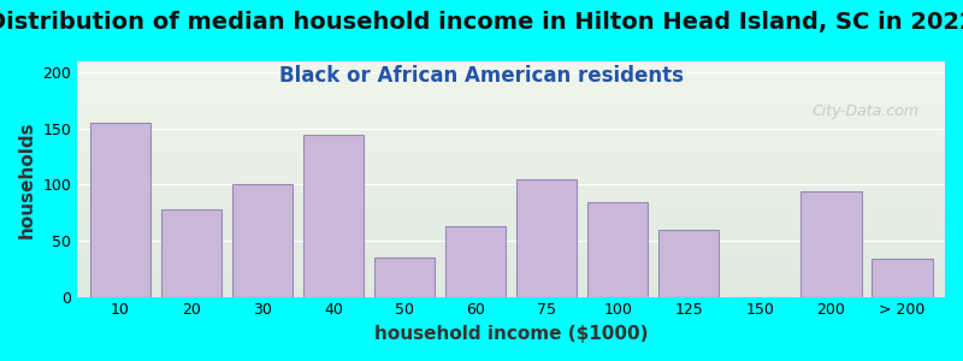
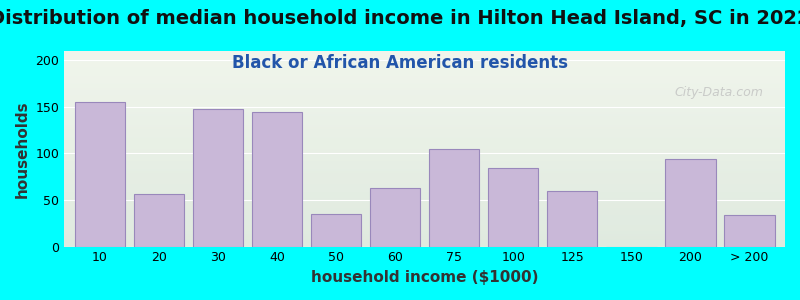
20: 78 -> 56
30: 100 -> 148
